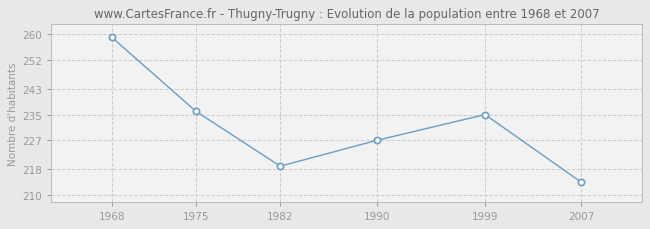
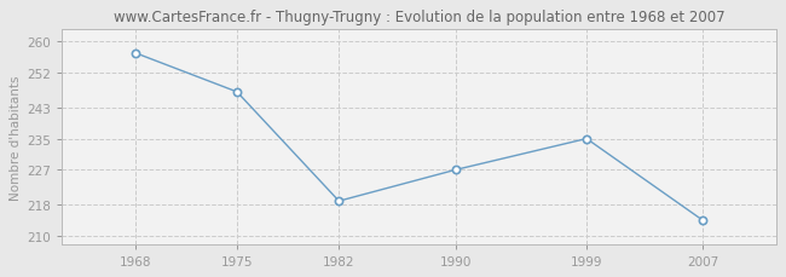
1968: 259 -> 257
1975: 236 -> 247
